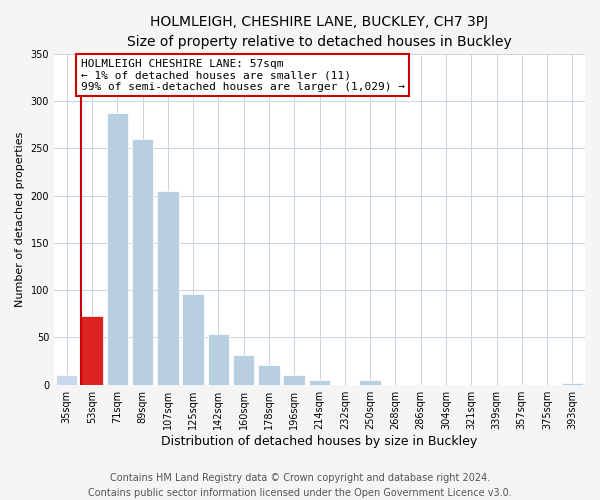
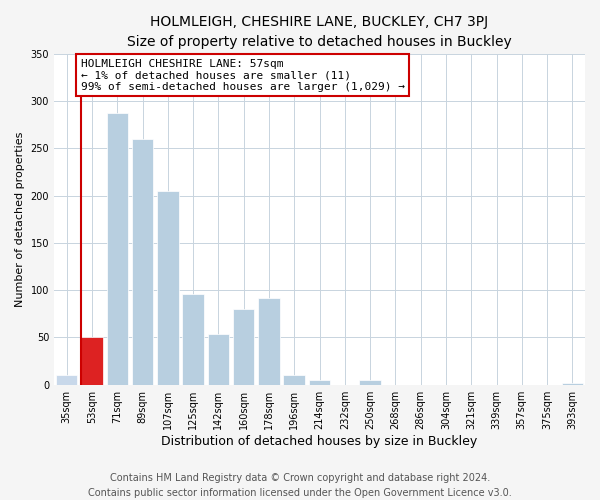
53sqm: 73 -> 50
160sqm: 31 -> 80
178sqm: 21 -> 92
